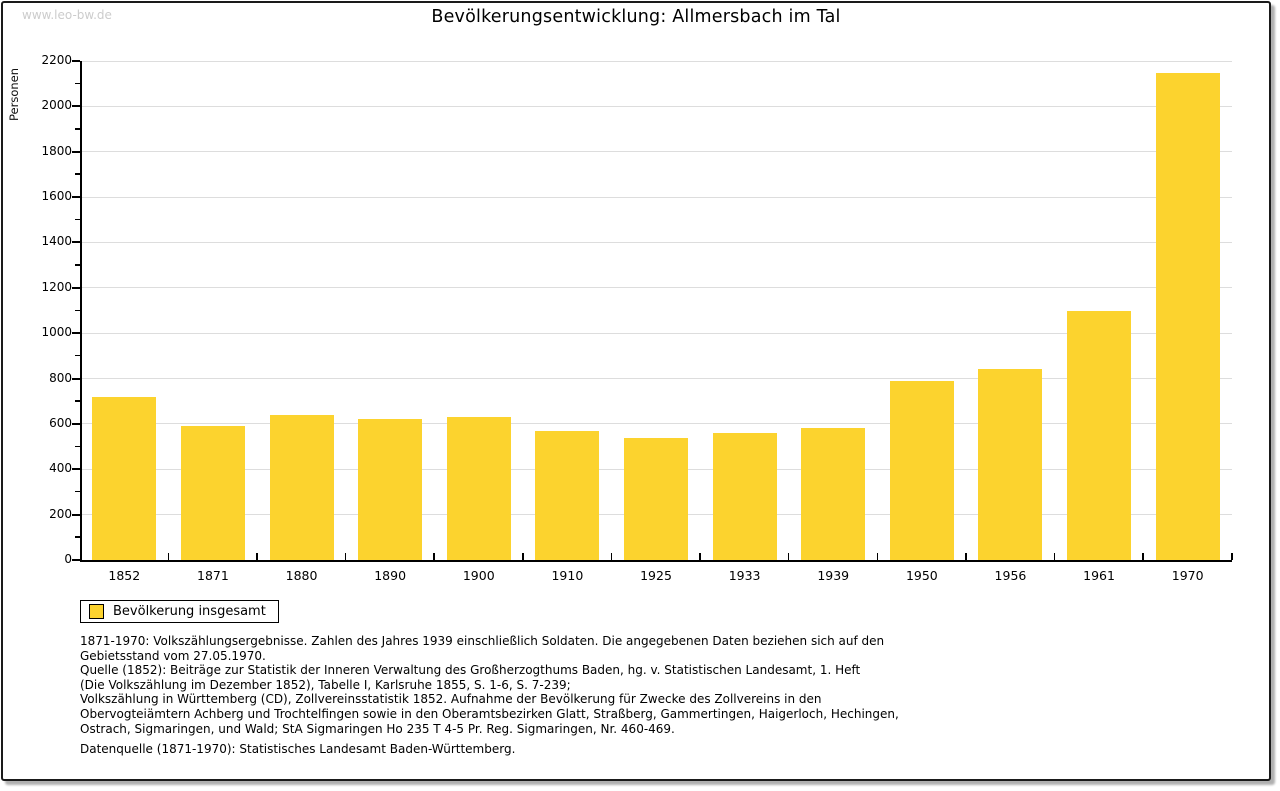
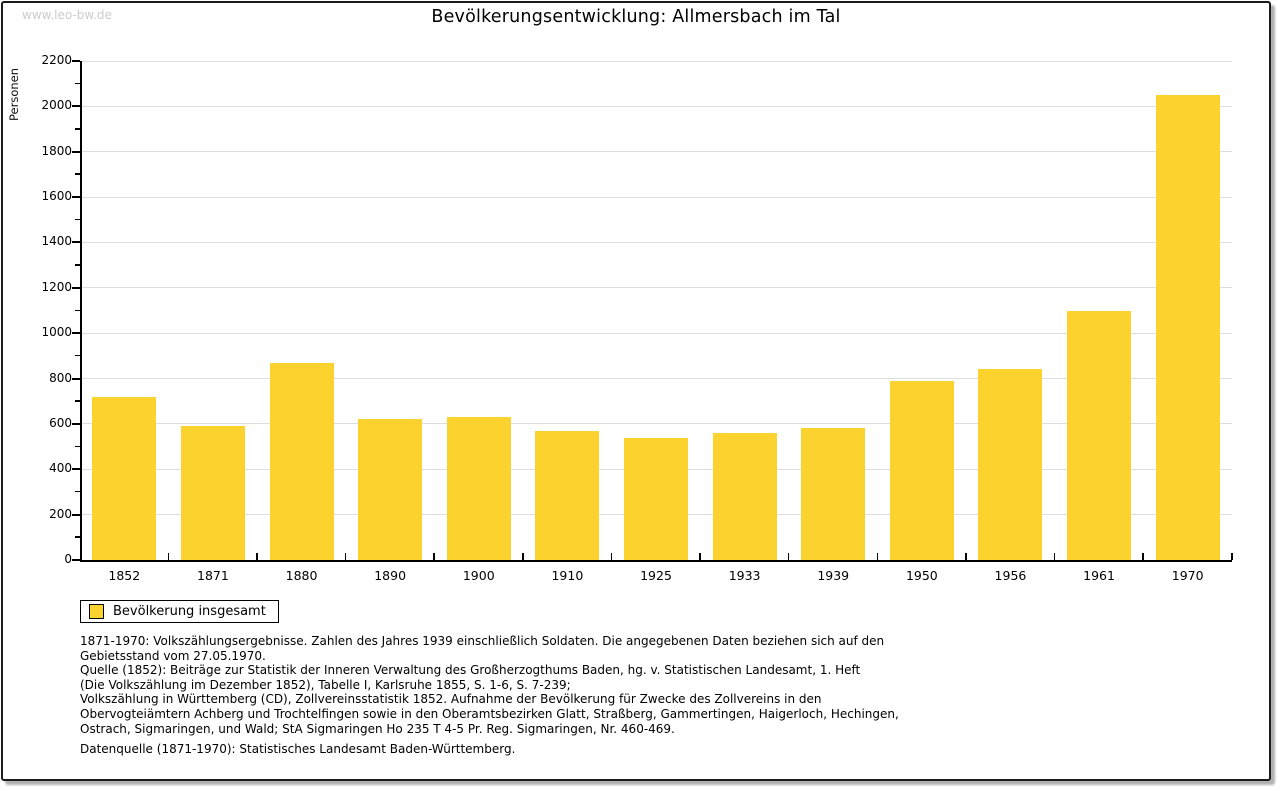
1880: 640 -> 870
1970: 2140 -> 2050
